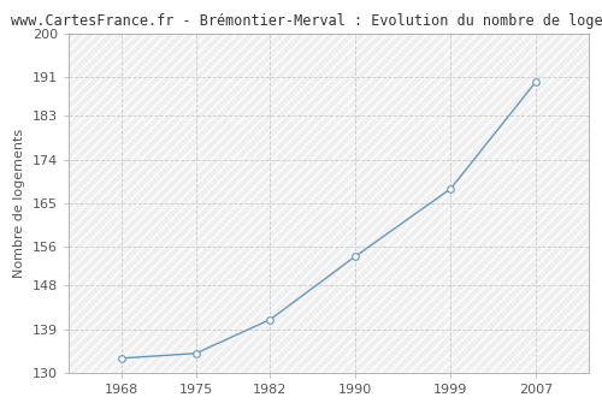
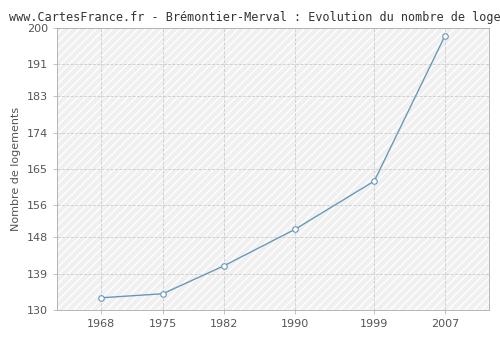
1990: 154 -> 150
1999: 168 -> 162
2007: 190 -> 198
